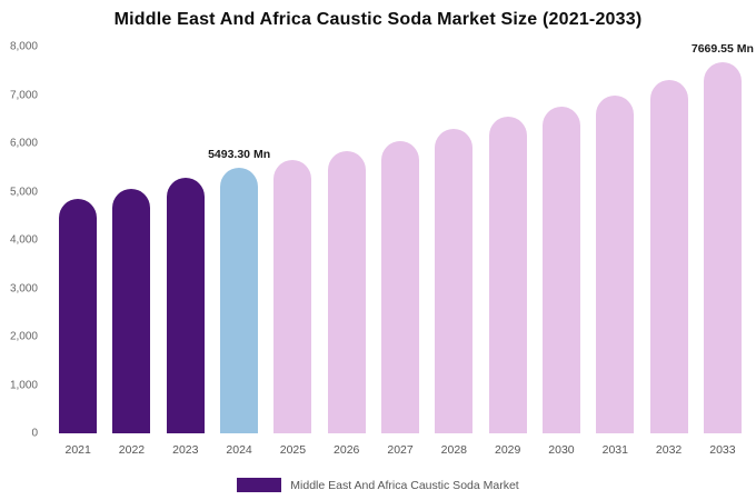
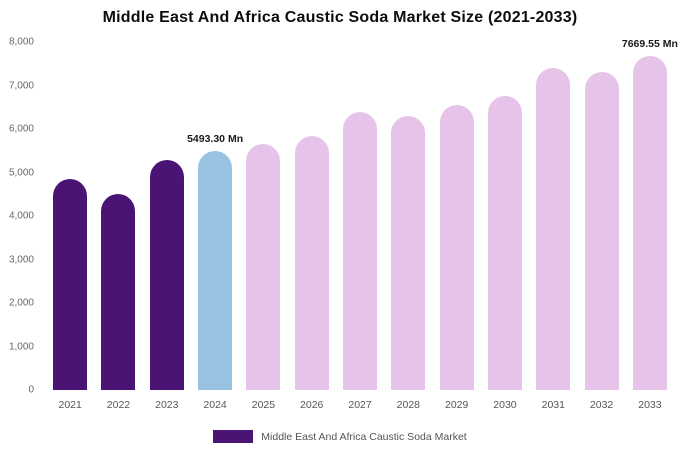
2022: 5100 -> 4500
2027: 6000 -> 6400
2031: 7000 -> 7400
